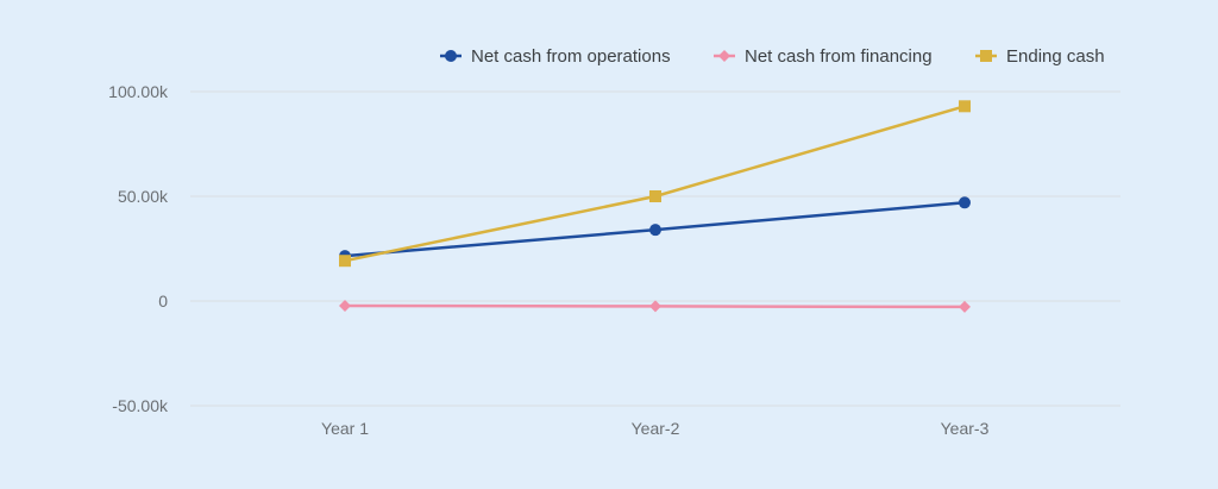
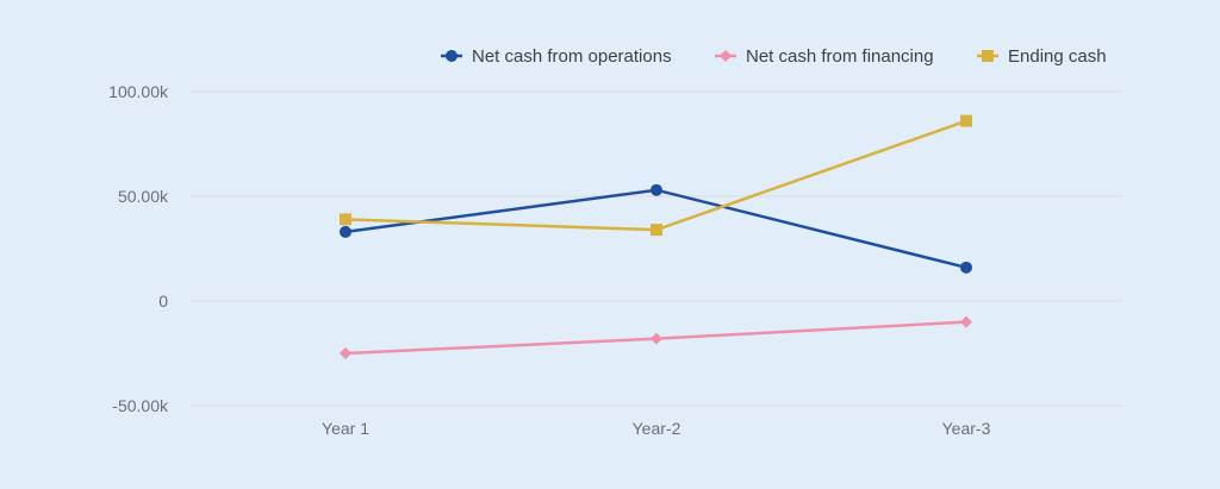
Net cash from operations/Year 1: 22k -> 33k
Net cash from financing/Year 1: -2k -> -25k
Ending cash/Year 1: 19k -> 39k
Net cash from operations/Year-2: 34k -> 53k
Net cash from financing/Year-2: -2k -> -18k
Ending cash/Year-2: 50k -> 34k
Net cash from operations/Year-3: 47k -> 16k
Net cash from financing/Year-3: -3k -> -10k
Ending cash/Year-3: 93k -> 86k
